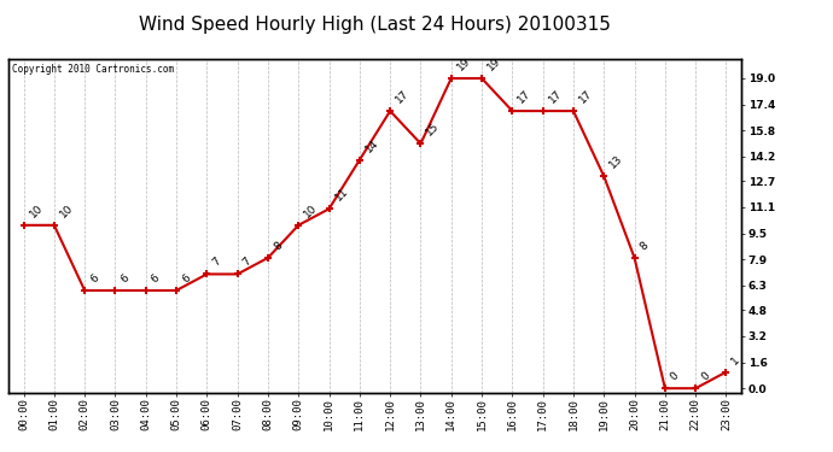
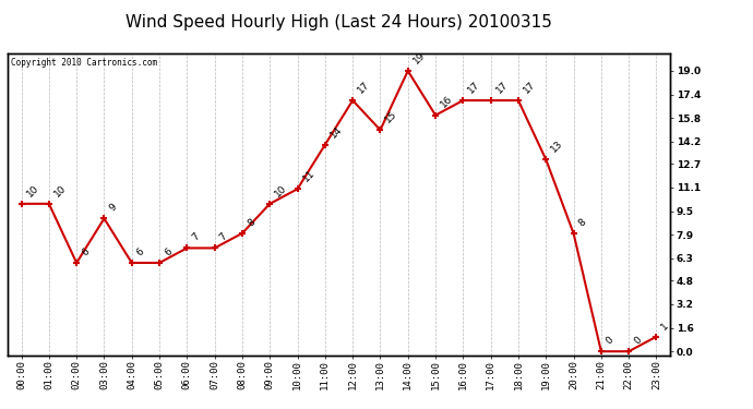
03:00: 6 -> 9
15:00: 19 -> 16
